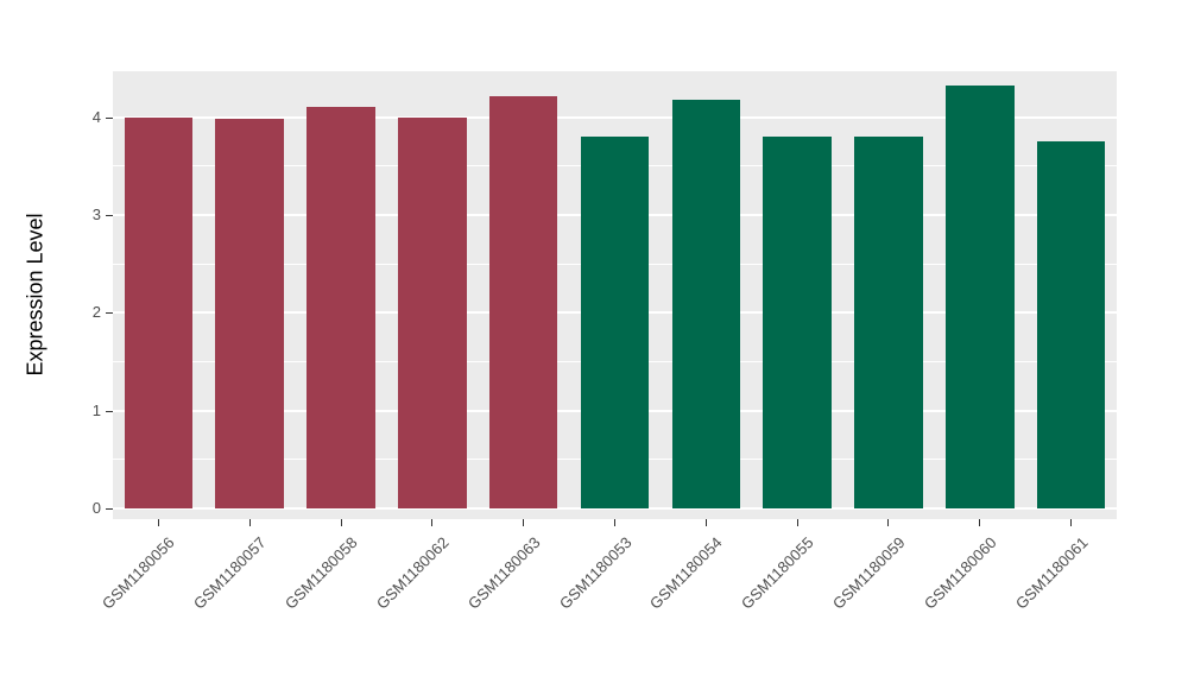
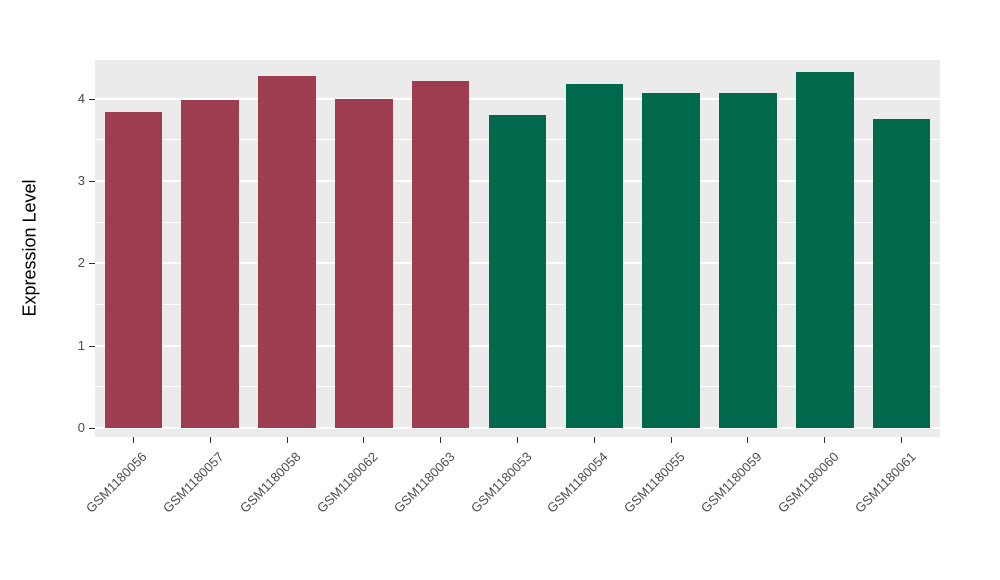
GSM1180056: 4.0 -> 3.8
GSM1180058: 4.1 -> 4.3
GSM1180055: 3.8 -> 4.1
GSM1180059: 3.8 -> 4.1
